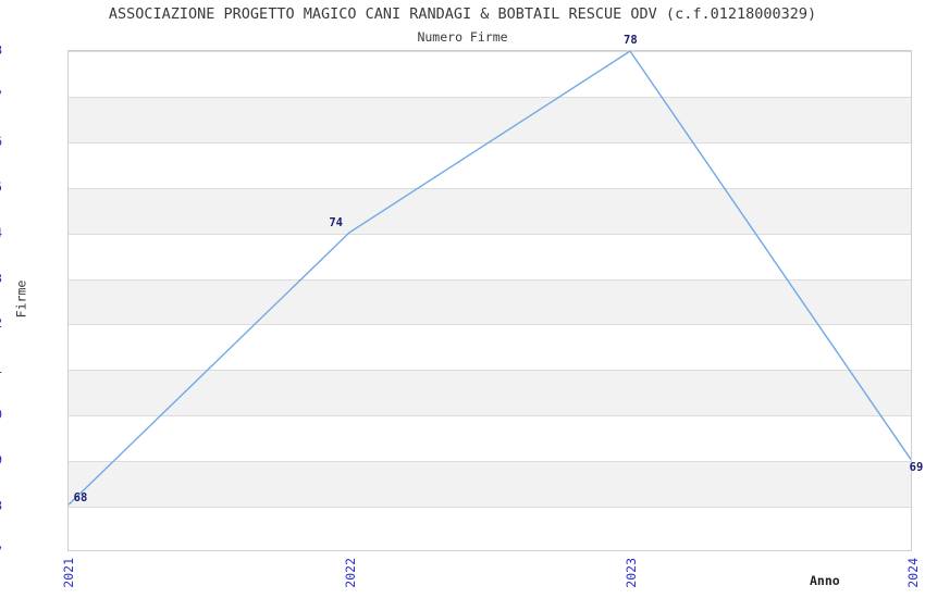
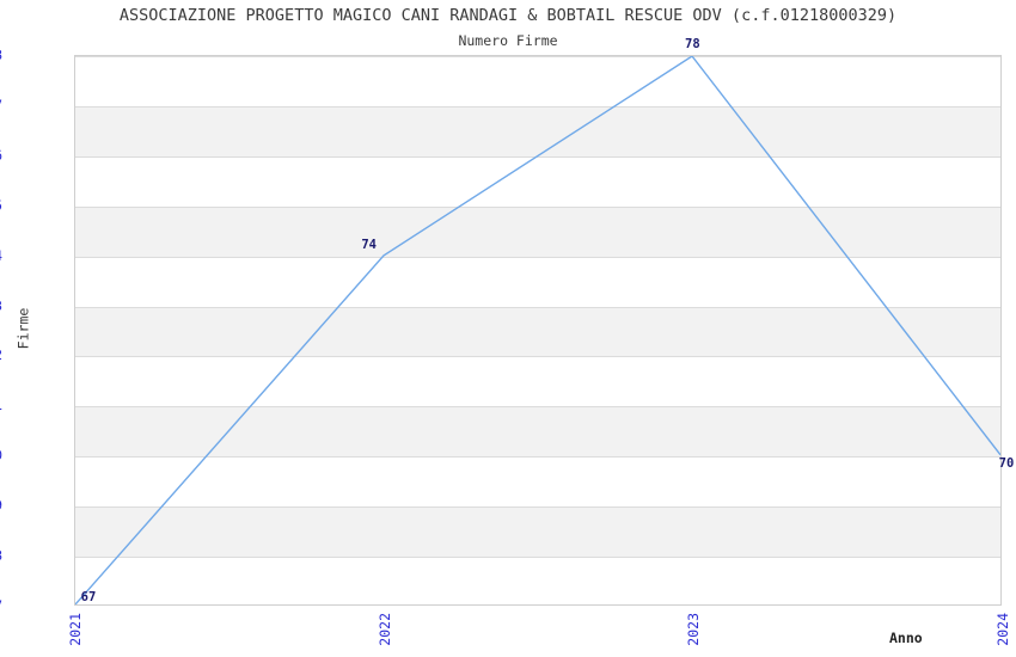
2021: 68 -> 67
2024: 69 -> 70
